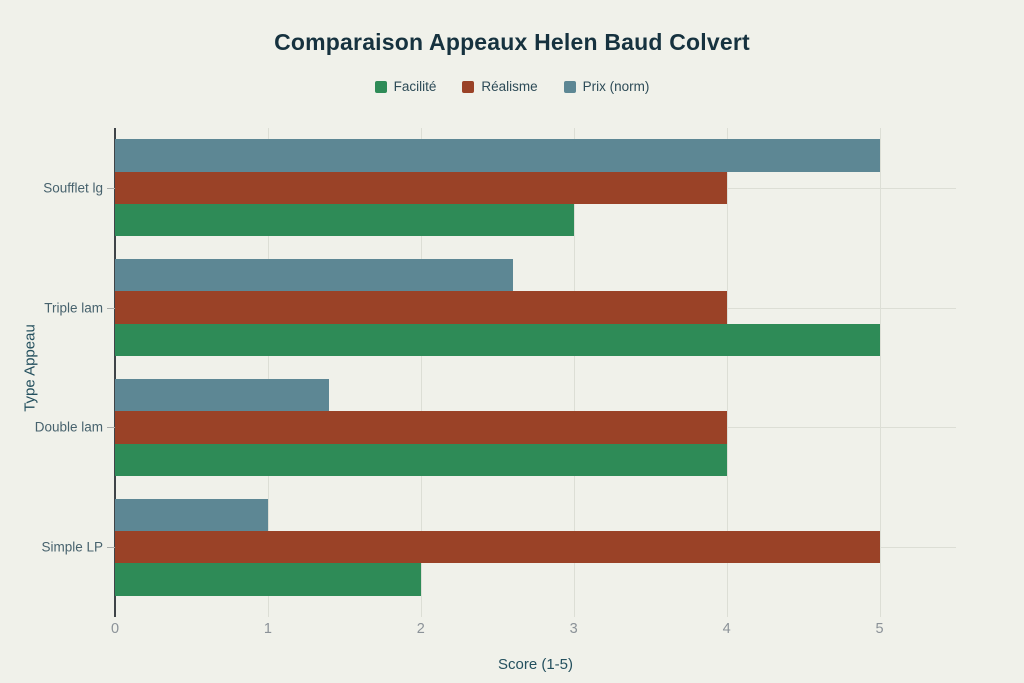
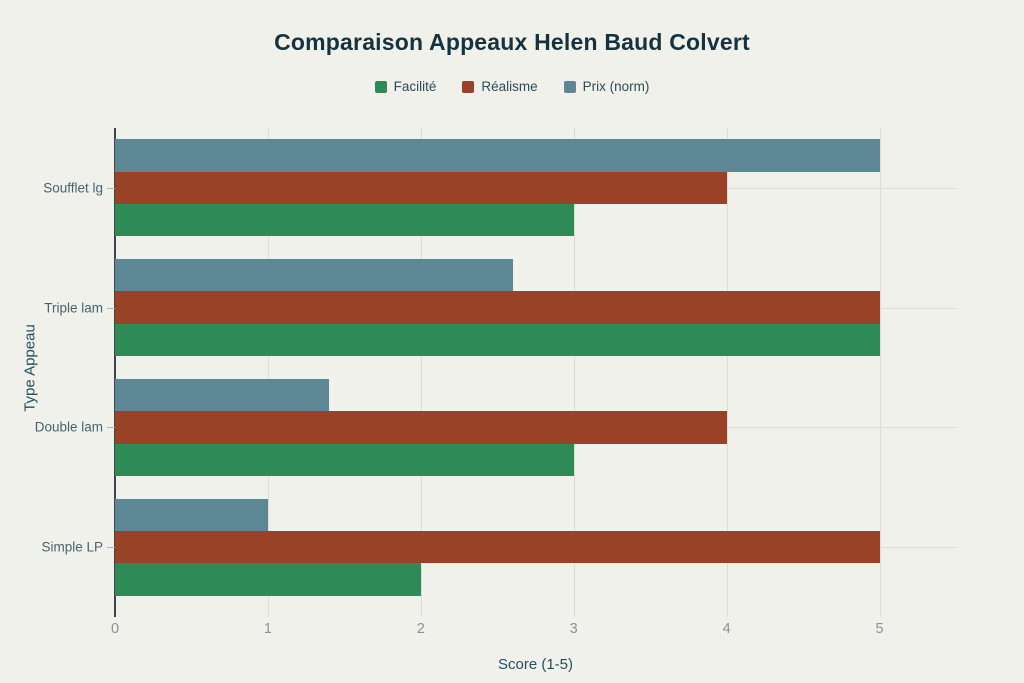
Réalisme/Triple lam: 4 -> 5
Facilité/Double lam: 4 -> 3
